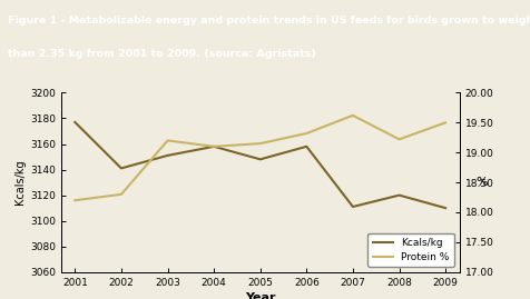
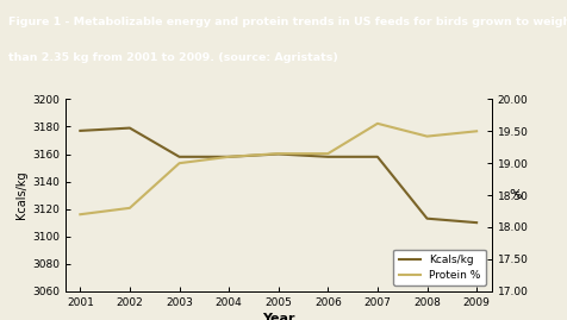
Kcals/kg/2002: 3141 -> 3179
Kcals/kg/2003: 3151 -> 3158
Protein %/2003: 19.20 -> 19.00
Kcals/kg/2005: 3148 -> 3160
Protein %/2006: 19.32 -> 19.15
Kcals/kg/2007: 3111 -> 3158
Kcals/kg/2008: 3120 -> 3113
Protein %/2008: 19.22 -> 19.42
